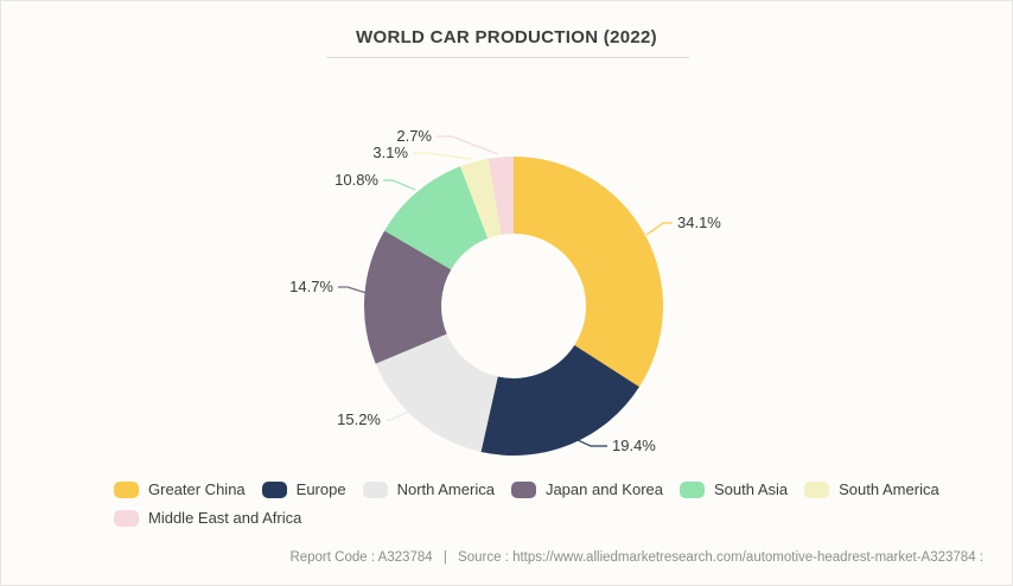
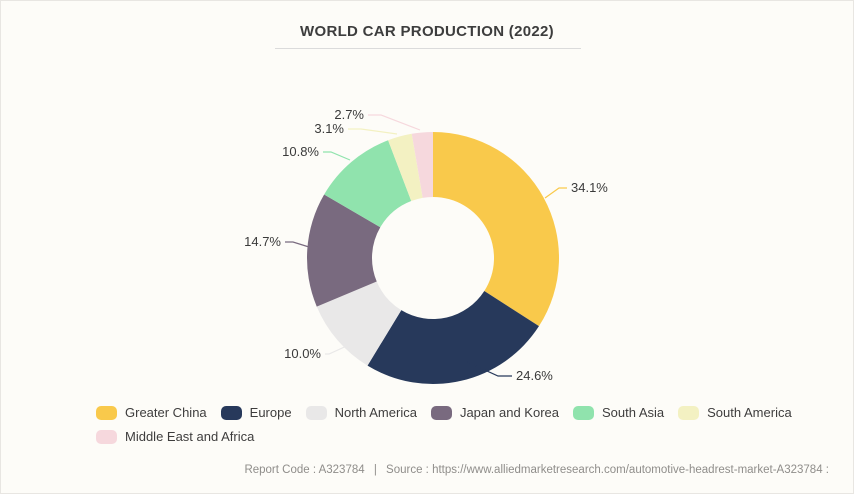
Europe: 19.4% -> 24.6%
North America: 15.2% -> 10.0%
